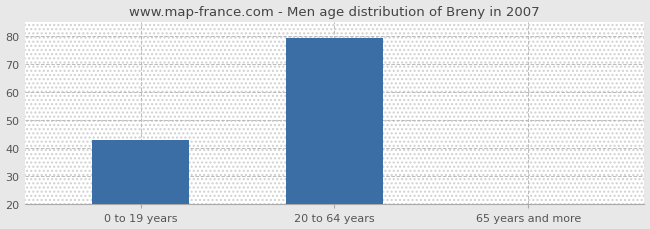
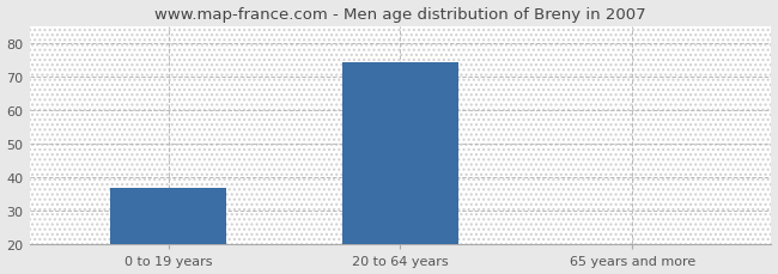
0 to 19 years: 43 -> 37
20 to 64 years: 79 -> 74
